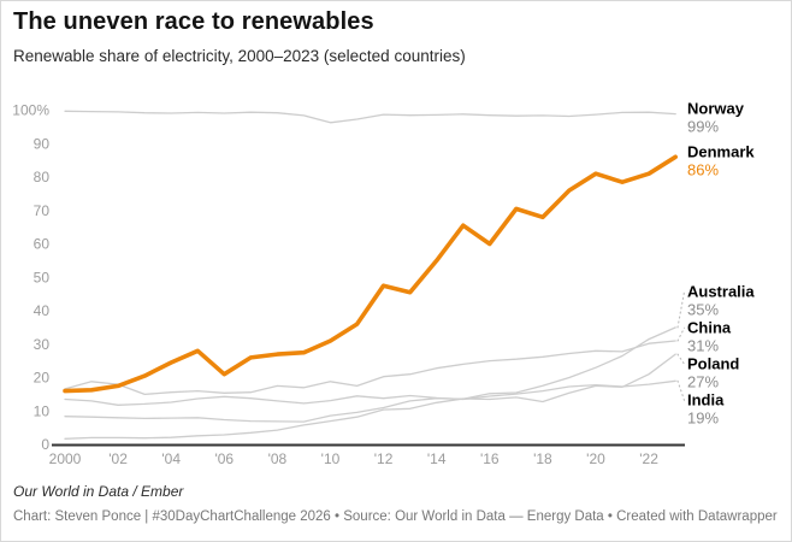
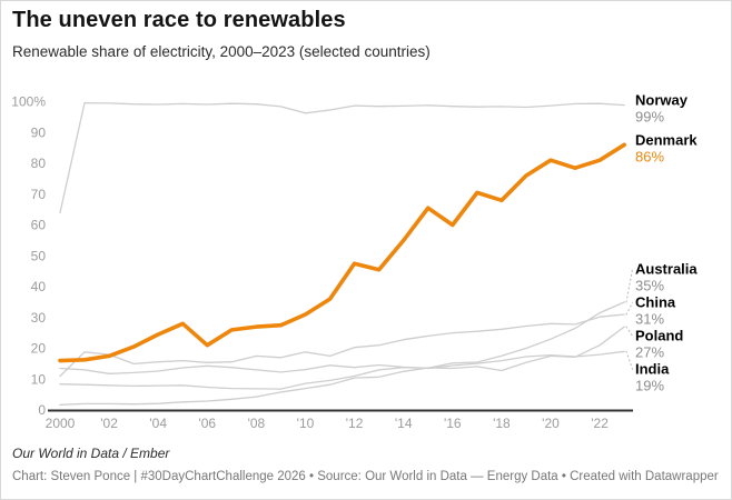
Norway/2000: 100% -> 64%
China/2000: 17% -> 11%
